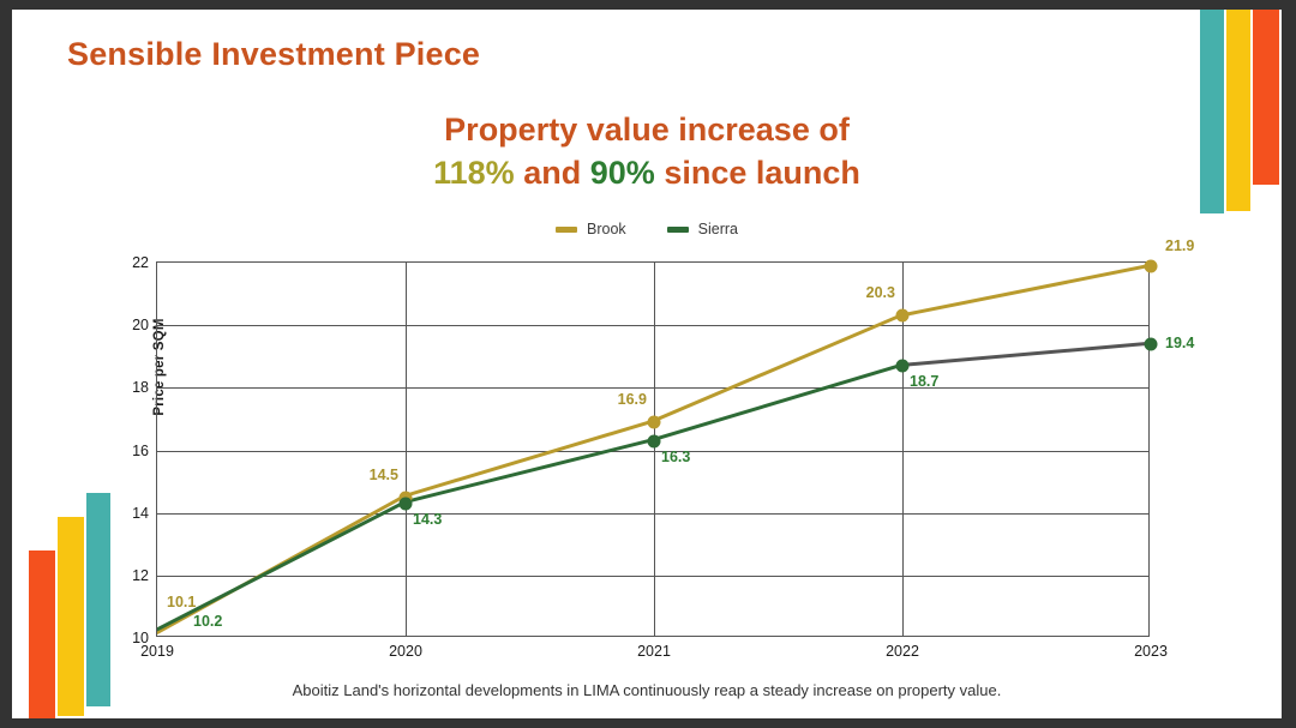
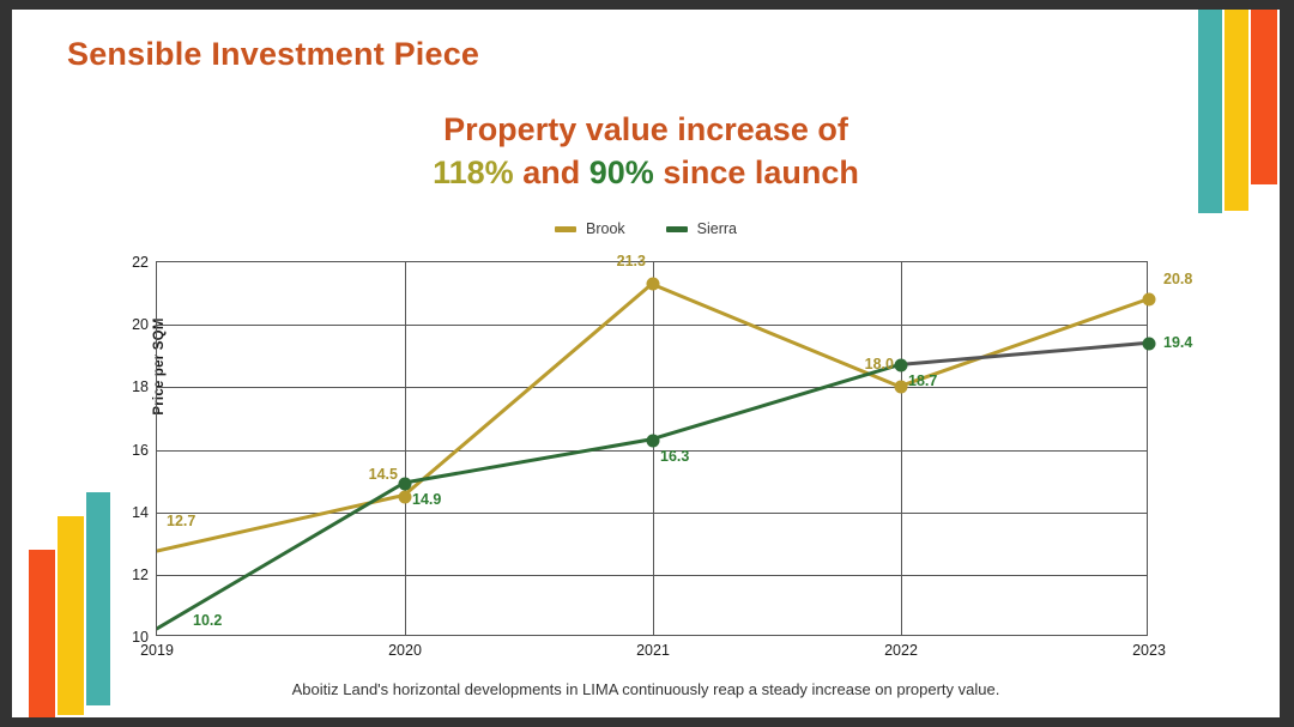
Brook/2019: 10.1 -> 12.7
Sierra/2020: 14.3 -> 14.9
Brook/2021: 16.9 -> 21.3
Brook/2022: 20.3 -> 18.0
Brook/2023: 21.9 -> 20.8
